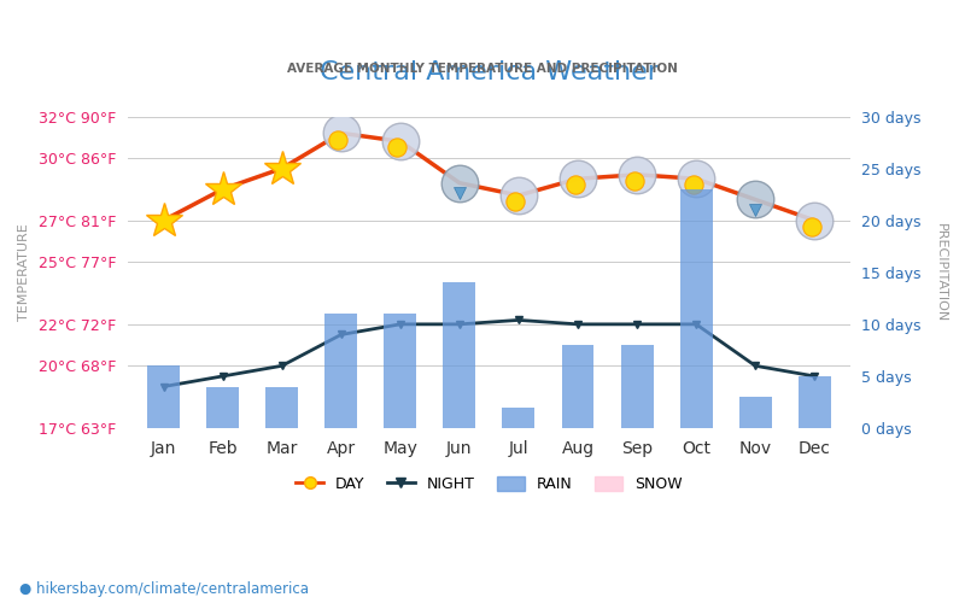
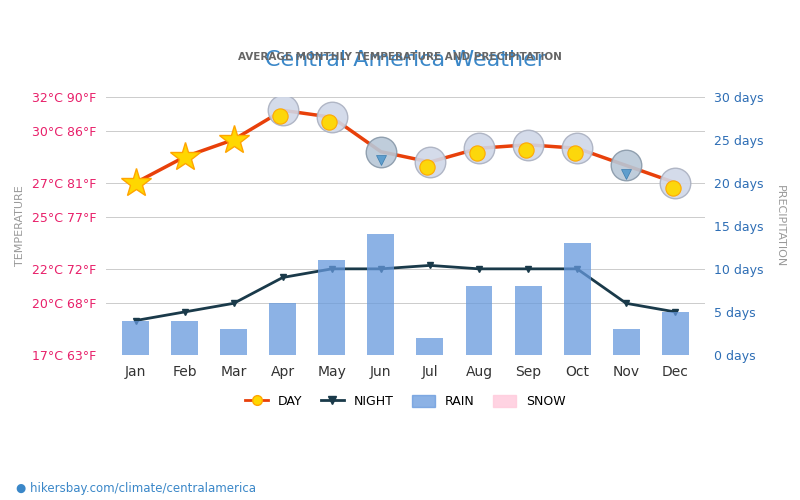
RAIN/Jan: 6 days -> 4 days
RAIN/Mar: 4 days -> 3 days
RAIN/Apr: 11 days -> 6 days
RAIN/Oct: 23 days -> 13 days
